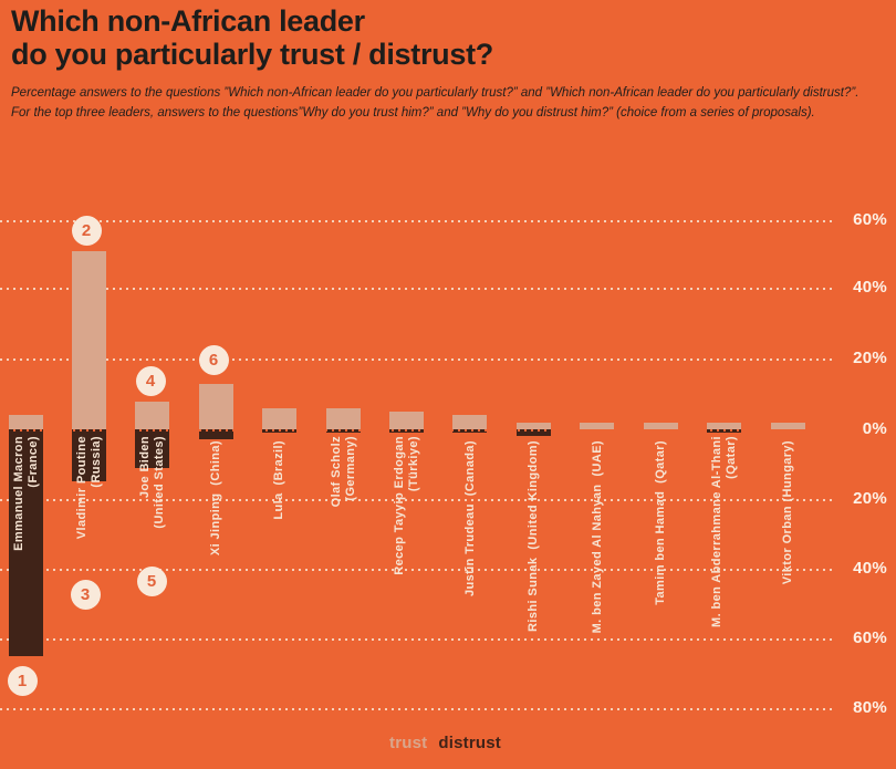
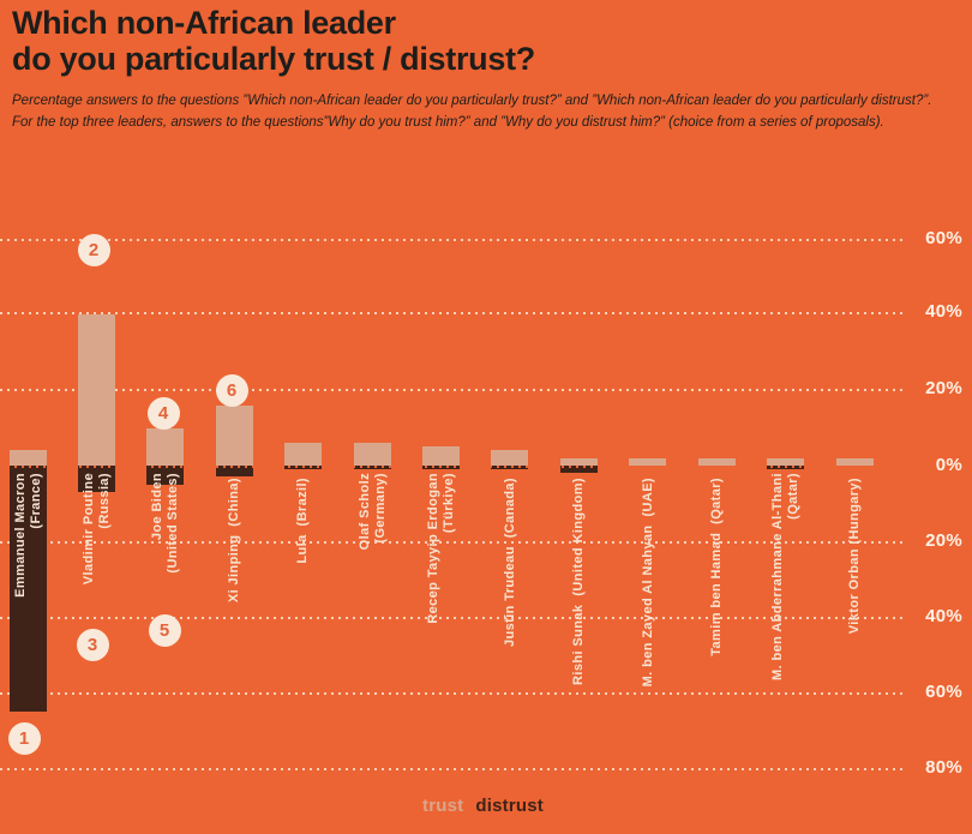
trust/Vladimir Poutine (Russia): 51% -> 40%
distrust/Vladimir Poutine (Russia): 15% -> 7%
trust/Joe Biden (United States): 8% -> 10%
distrust/Joe Biden (United States): 11% -> 5%
trust/Xi Jinping (China): 13% -> 16%
